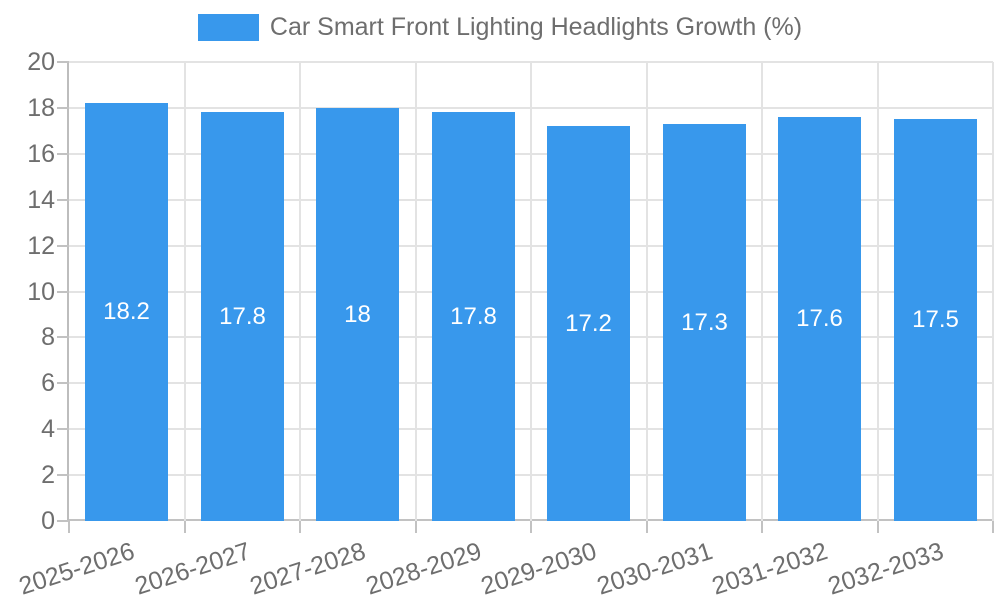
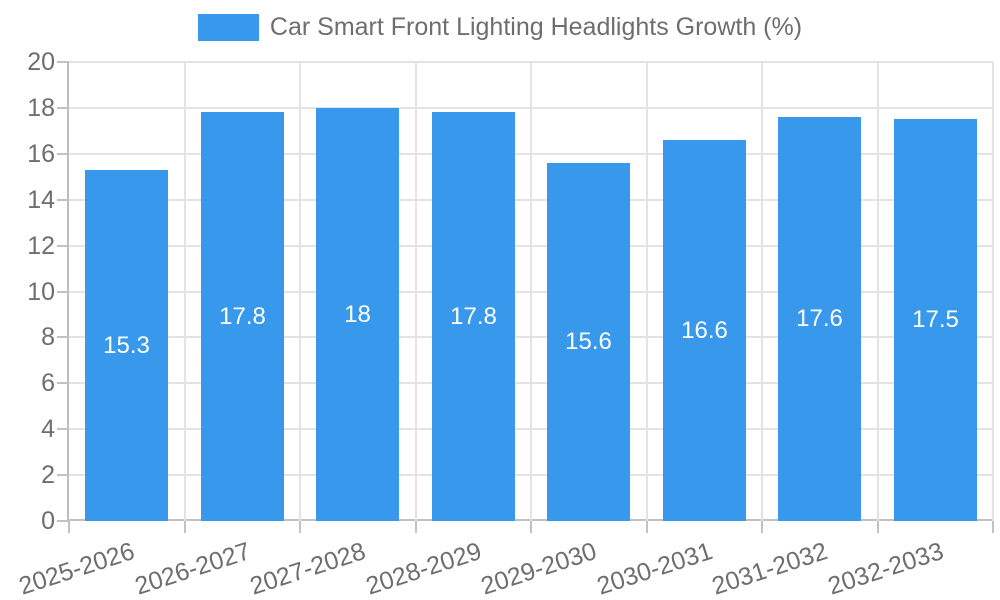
2025-2026: 18.2 -> 15.3
2029-2030: 17.2 -> 15.6
2030-2031: 17.3 -> 16.6
